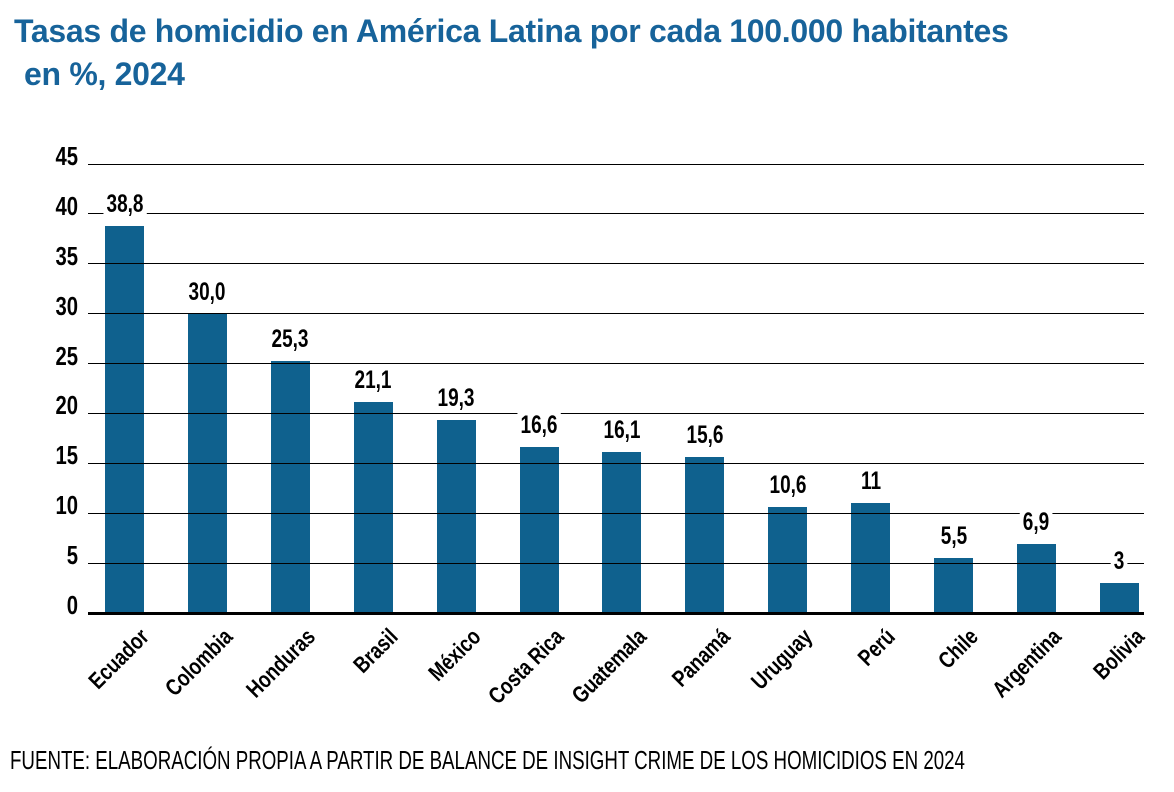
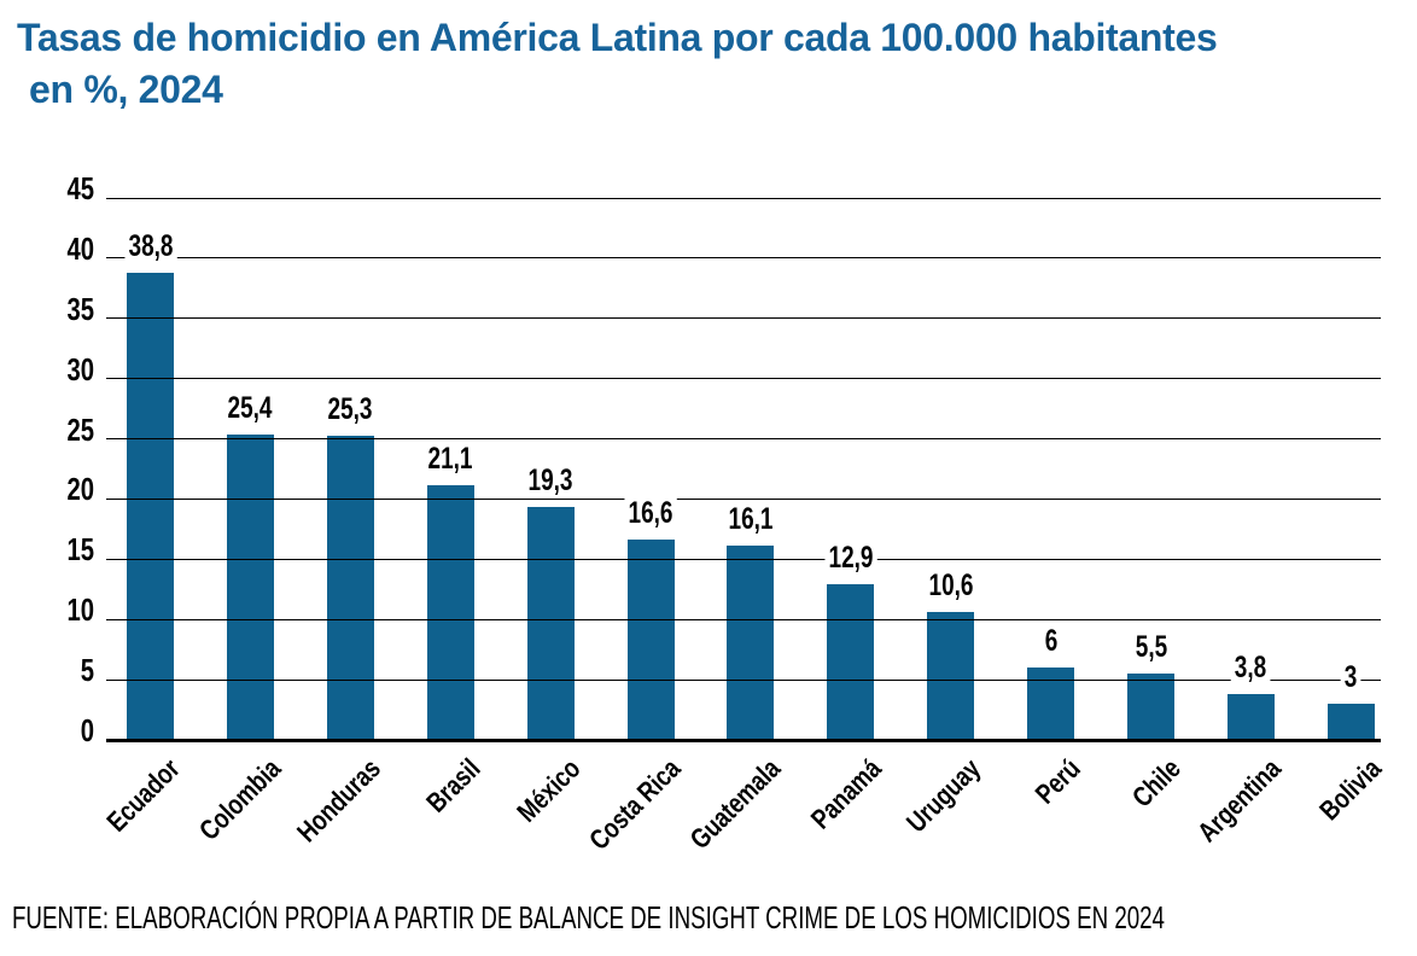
Colombia: 30,0 -> 25,4
Panamá: 15,6 -> 12,9
Perú: 11 -> 6
Argentina: 6,9 -> 3,8
